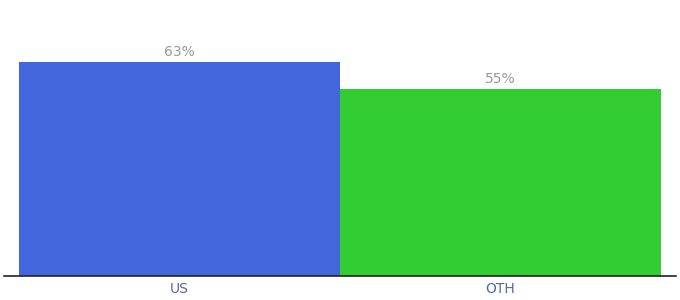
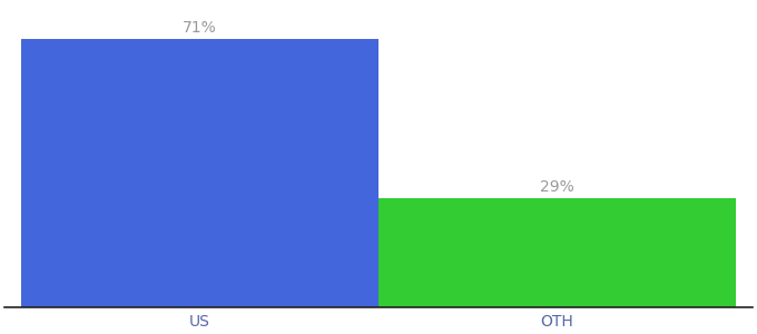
US: 63% -> 71%
OTH: 55% -> 29%
